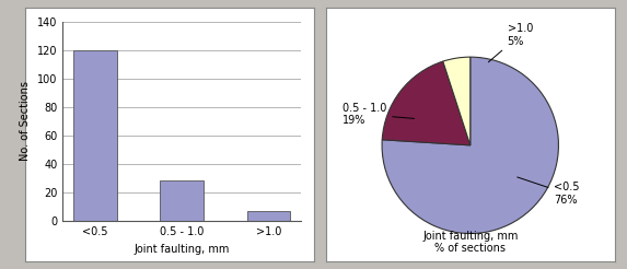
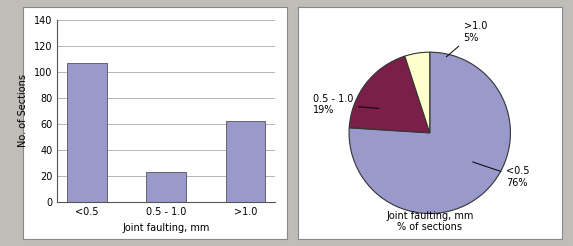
<0.5: 120 -> 107
0.5 - 1.0: 28 -> 23
>1.0: 7 -> 62
